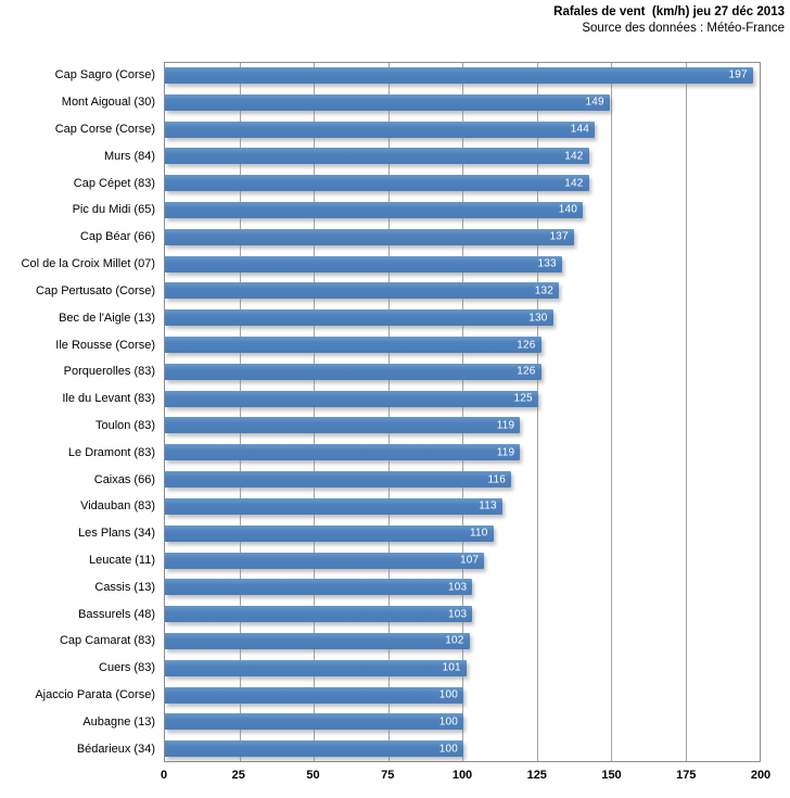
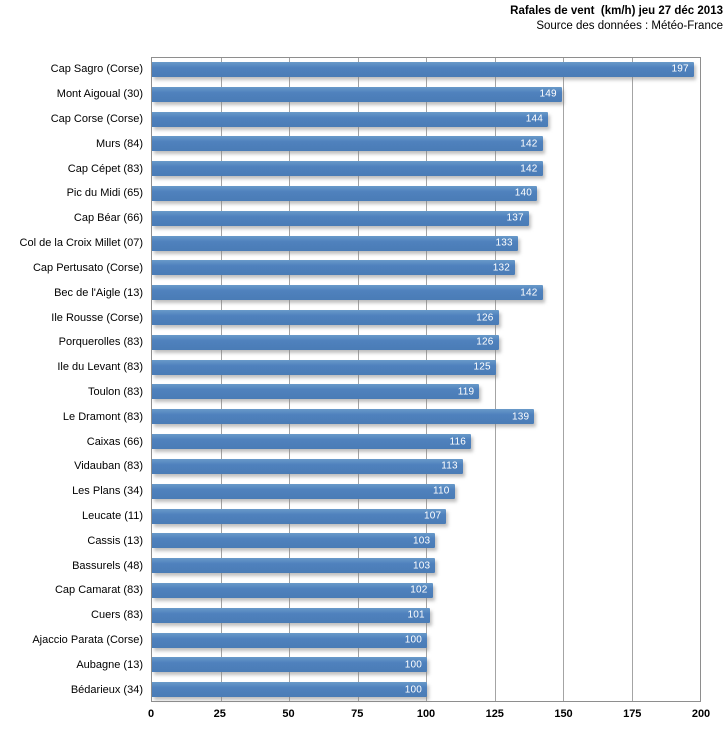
Bec de l'Aigle (13): 130 -> 142
Le Dramont (83): 119 -> 139
